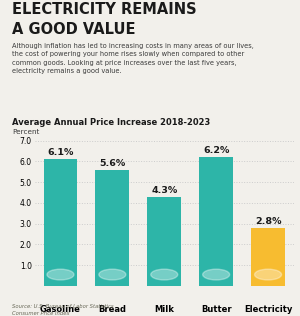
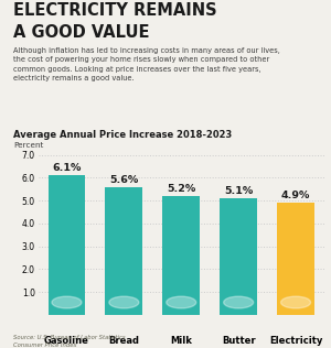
Milk: 4.3% -> 5.2%
Butter: 6.2% -> 5.1%
Electricity: 2.8% -> 4.9%
